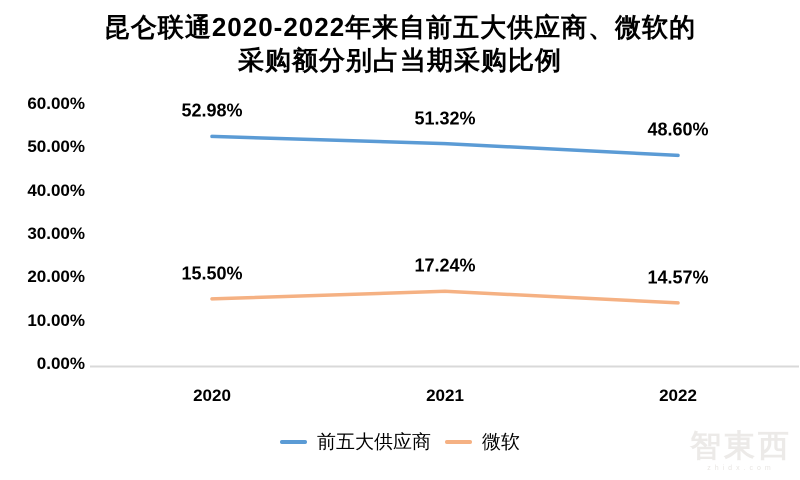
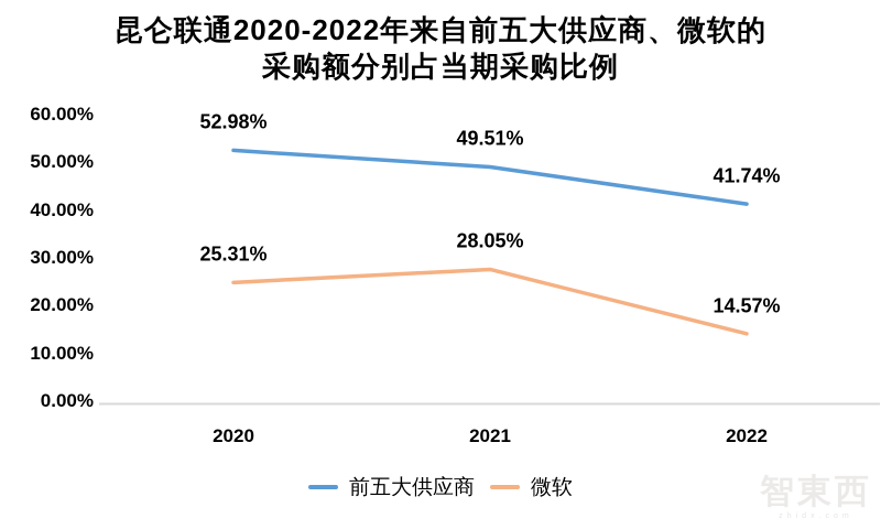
微软/2020: 15.50% -> 25.31%
前五大供应商/2021: 51.32% -> 49.51%
微软/2021: 17.24% -> 28.05%
前五大供应商/2022: 48.60% -> 41.74%
